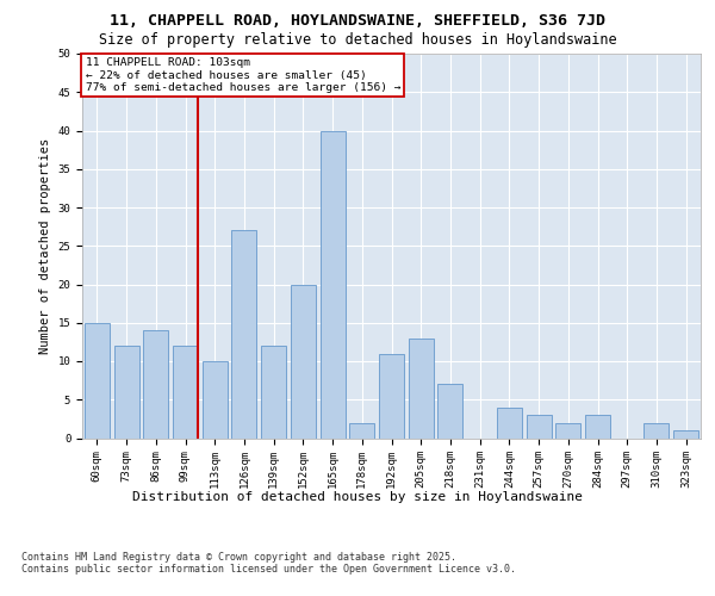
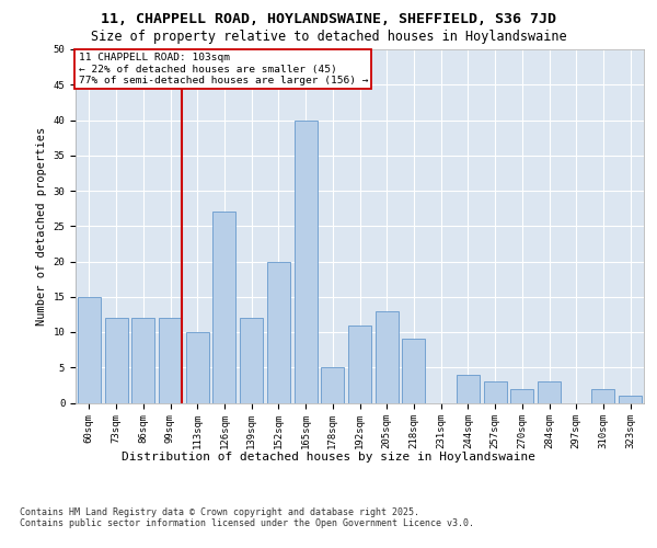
86sqm: 14 -> 12
178sqm: 2 -> 5
218sqm: 7 -> 9
